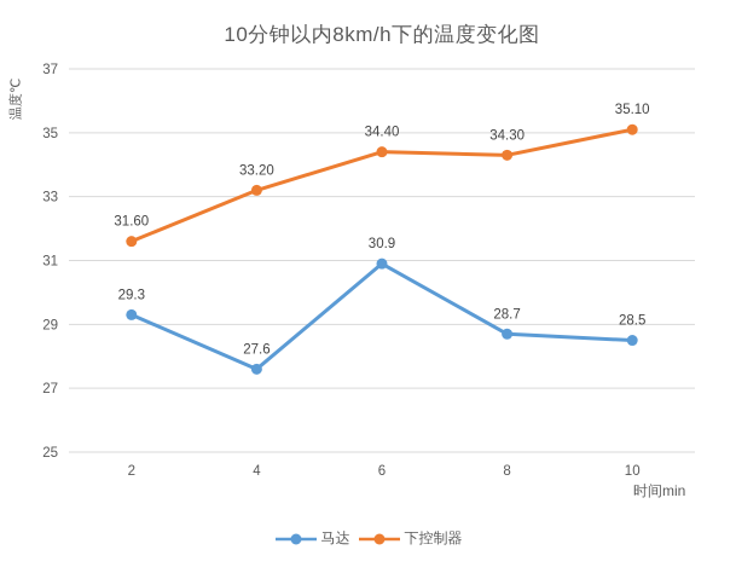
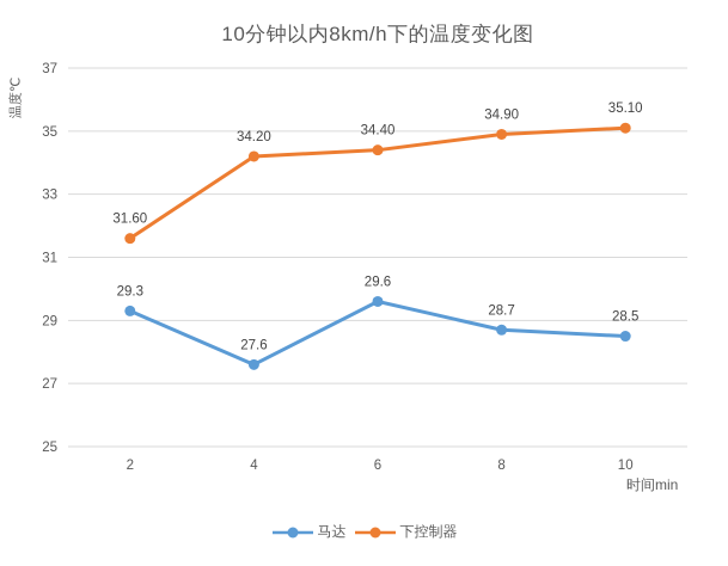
下控制器/4: 33.20 -> 34.20
马达/6: 30.9 -> 29.6
下控制器/8: 34.30 -> 34.90
